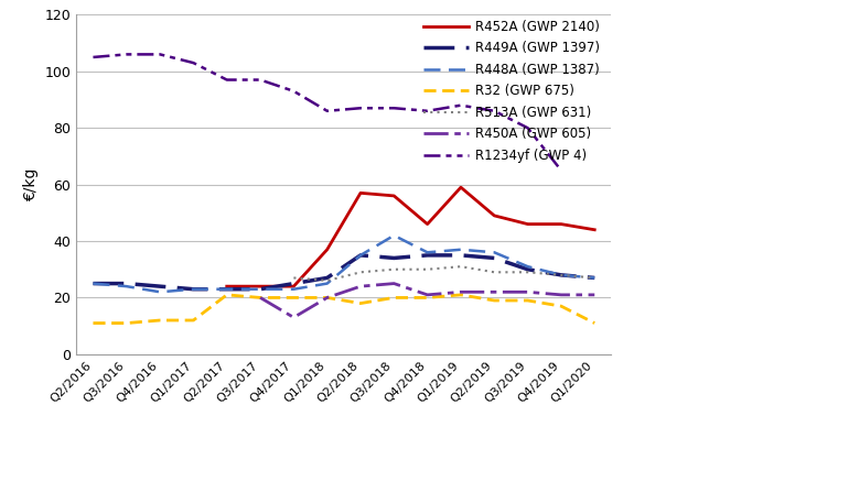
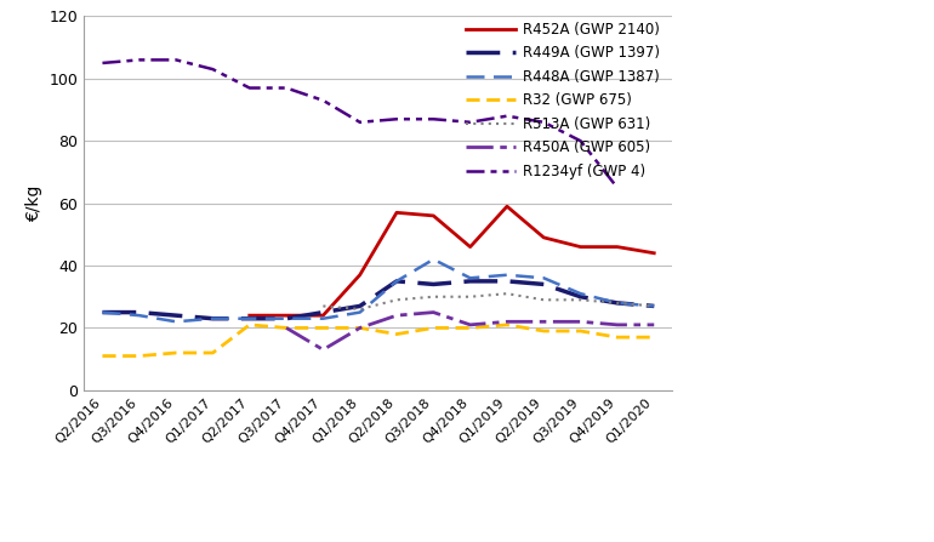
R32 (GWP 675)/Q1/2020: 11 -> 17
